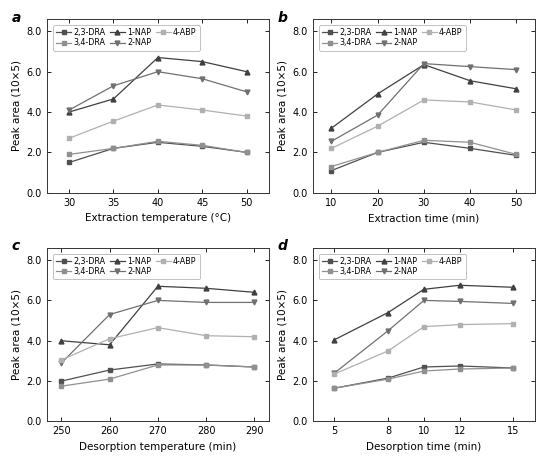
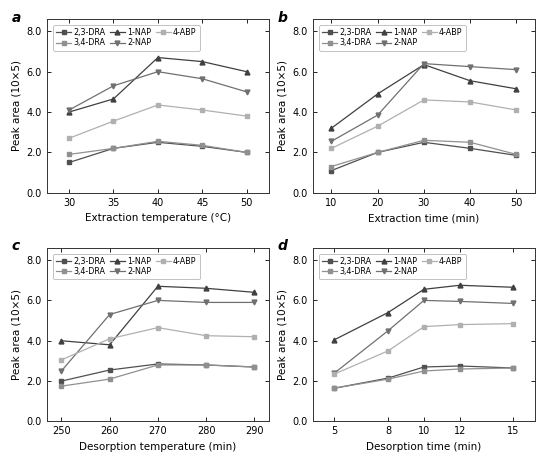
2-NAP/250: 2.9 -> 2.5
